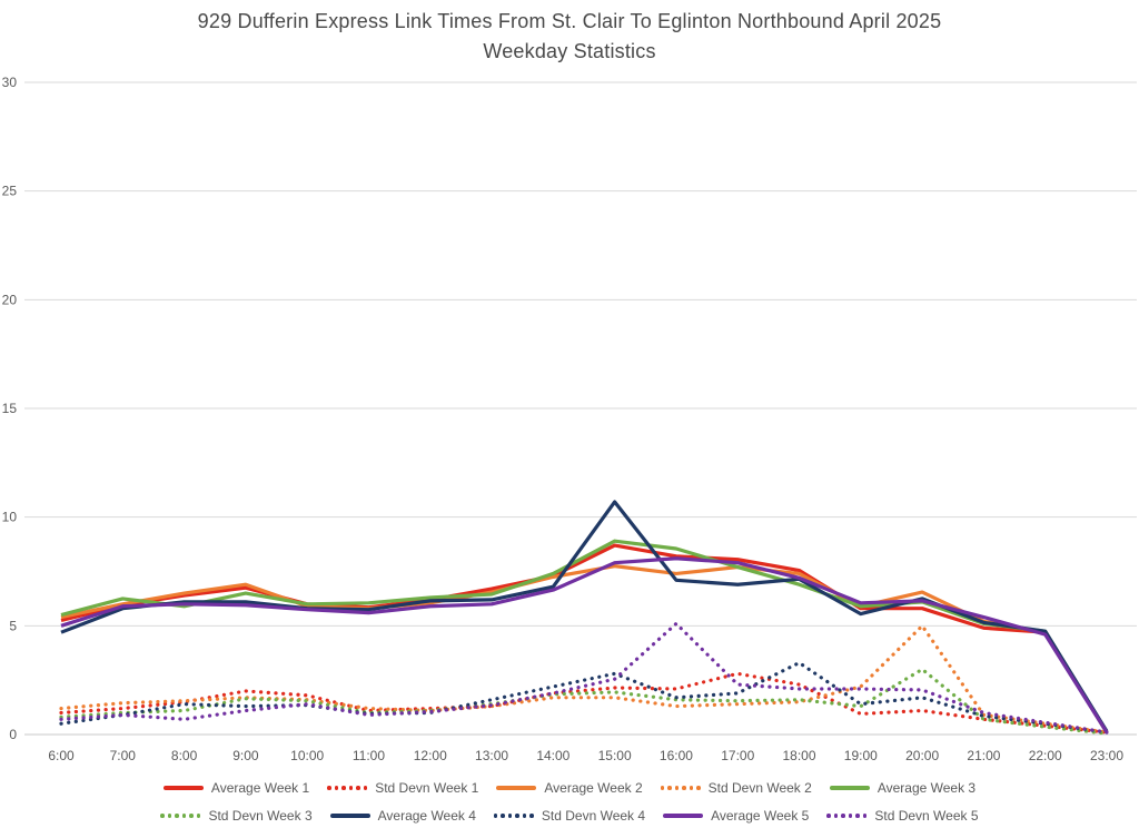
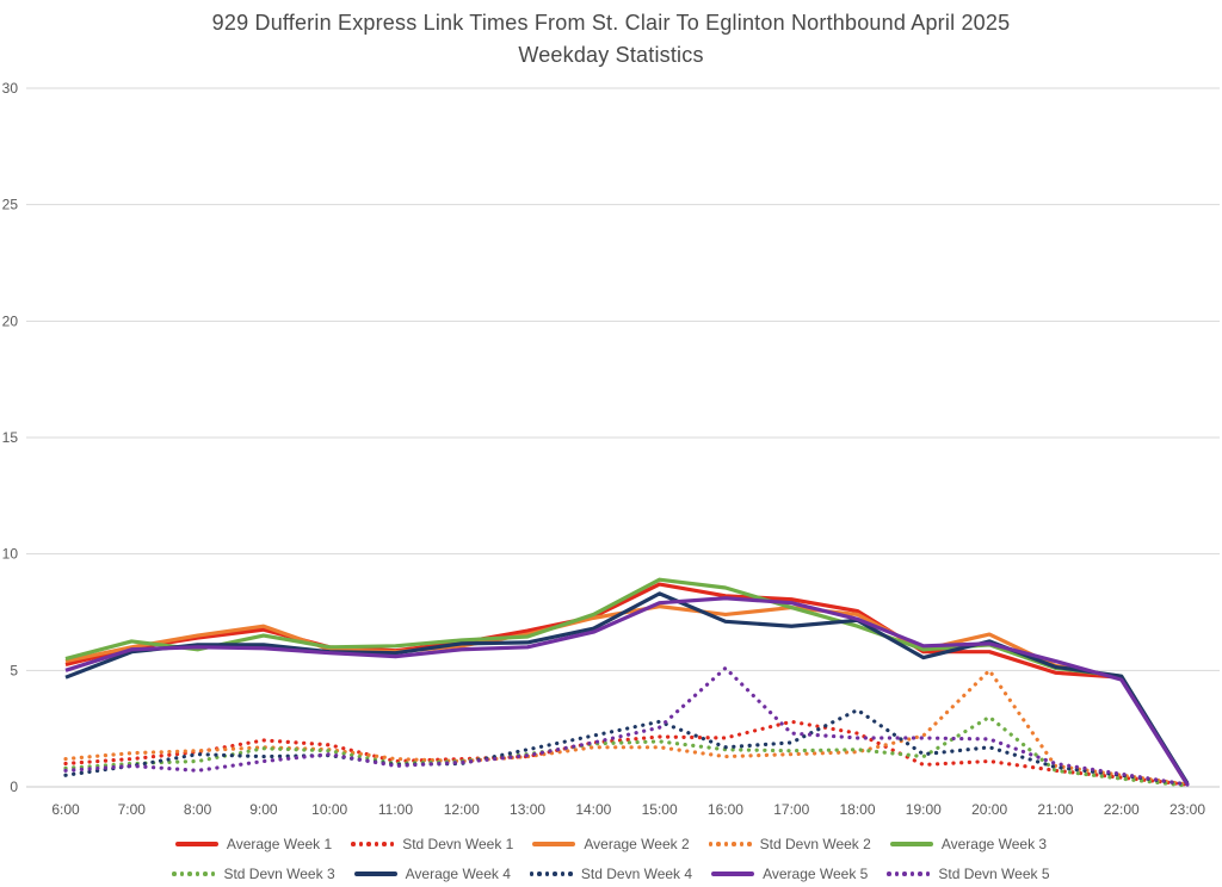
Average Week 4/15:00: 10.7 -> 8.3
